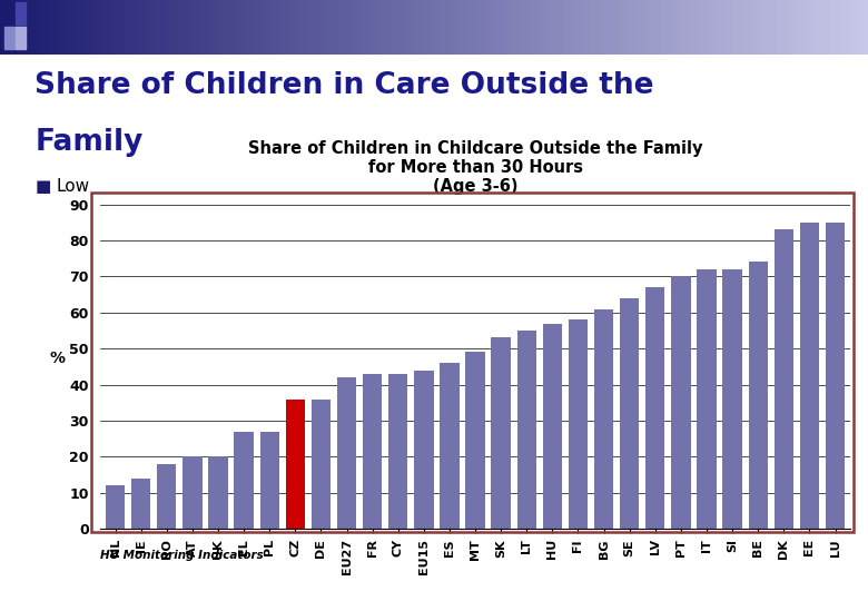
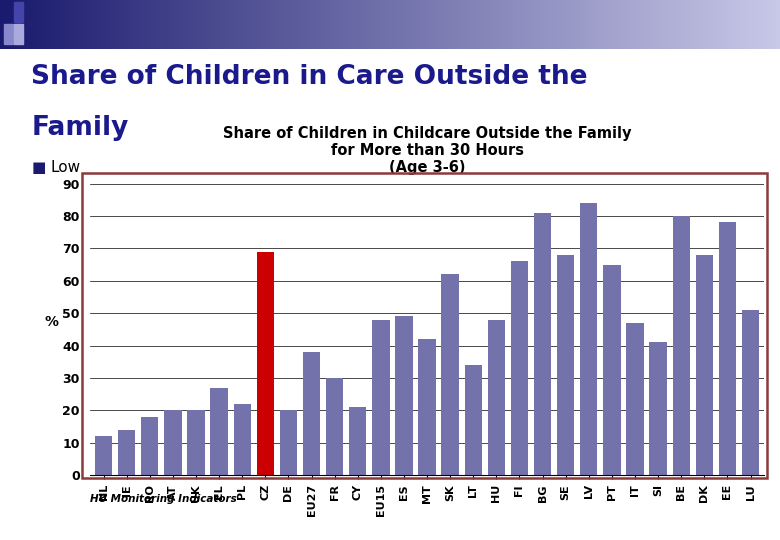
PL: 27 -> 22
CZ: 36 -> 69
DE: 36 -> 20
EU27: 42 -> 38
FR: 43 -> 30
CY: 43 -> 21
EU15: 44 -> 48
ES: 46 -> 49
MT: 49 -> 42
SK: 53 -> 62
LT: 55 -> 34
HU: 57 -> 48
FI: 58 -> 66
BG: 61 -> 81
SE: 64 -> 68
LV: 67 -> 84
PT: 70 -> 65
IT: 72 -> 47
SI: 72 -> 41
BE: 74 -> 80
DK: 83 -> 68
EE: 85 -> 78
LU: 85 -> 51
